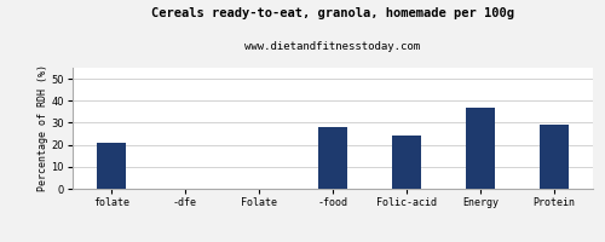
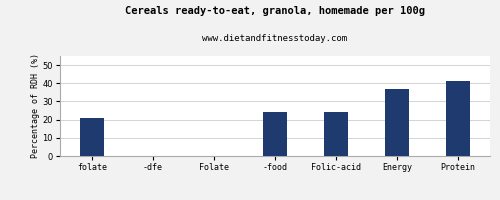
-food: 28 -> 24
Protein: 29 -> 41
